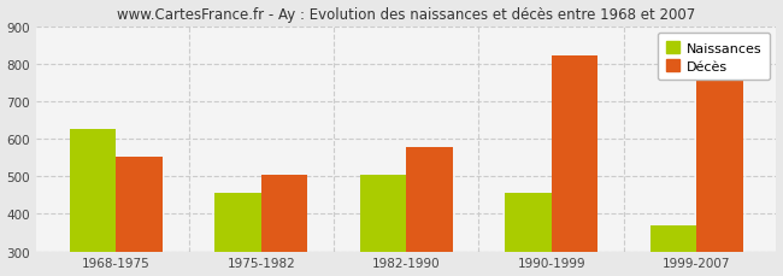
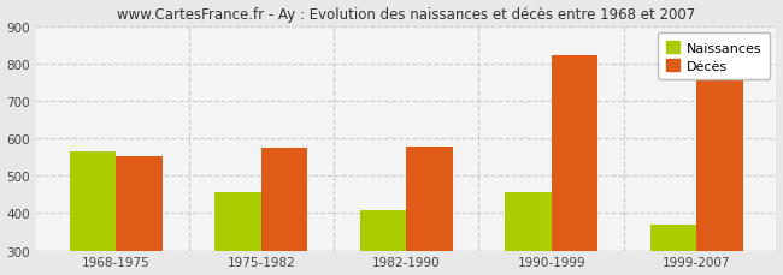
Naissances/1968-1975: 625 -> 565
Décès/1975-1982: 505 -> 575
Naissances/1982-1990: 505 -> 408
